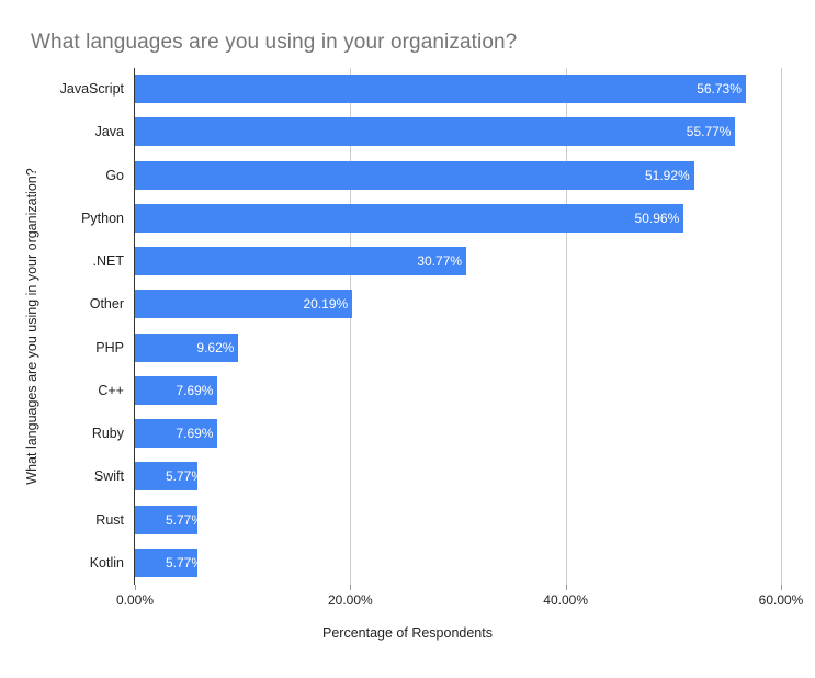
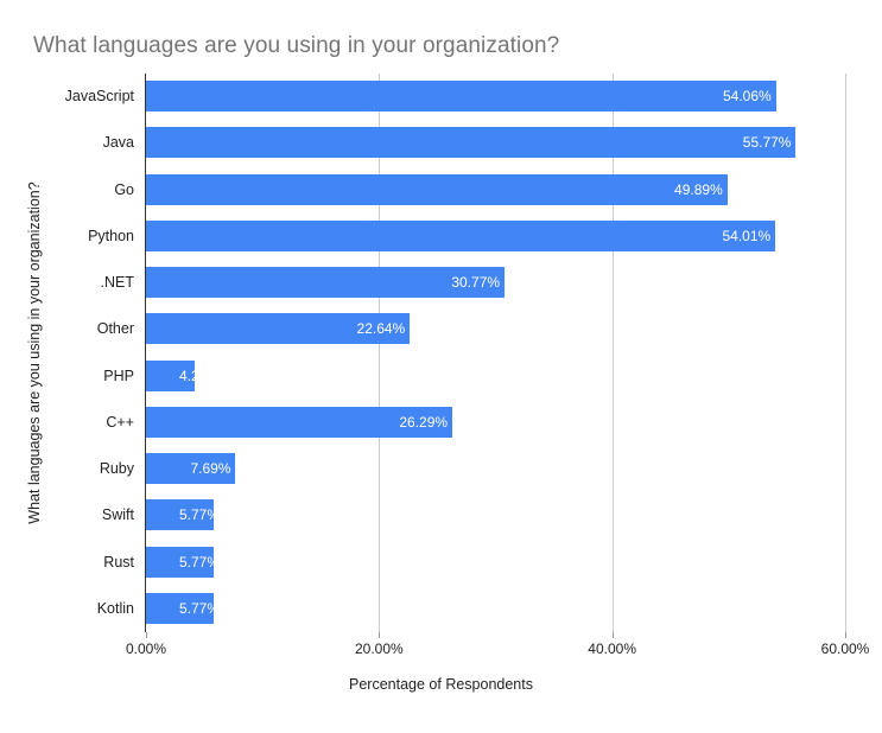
JavaScript: 56.73% -> 54.06%
Go: 51.92% -> 49.89%
Python: 50.96% -> 54.01%
Other: 20.19% -> 22.64%
PHP: 9.62% -> 4.21%
C++: 7.69% -> 26.29%
